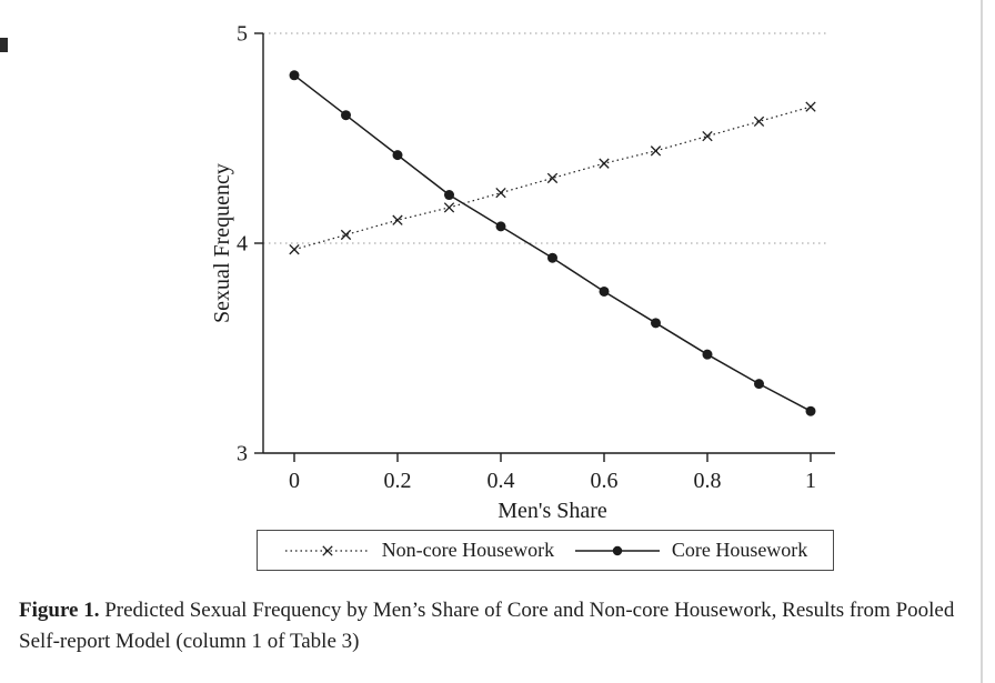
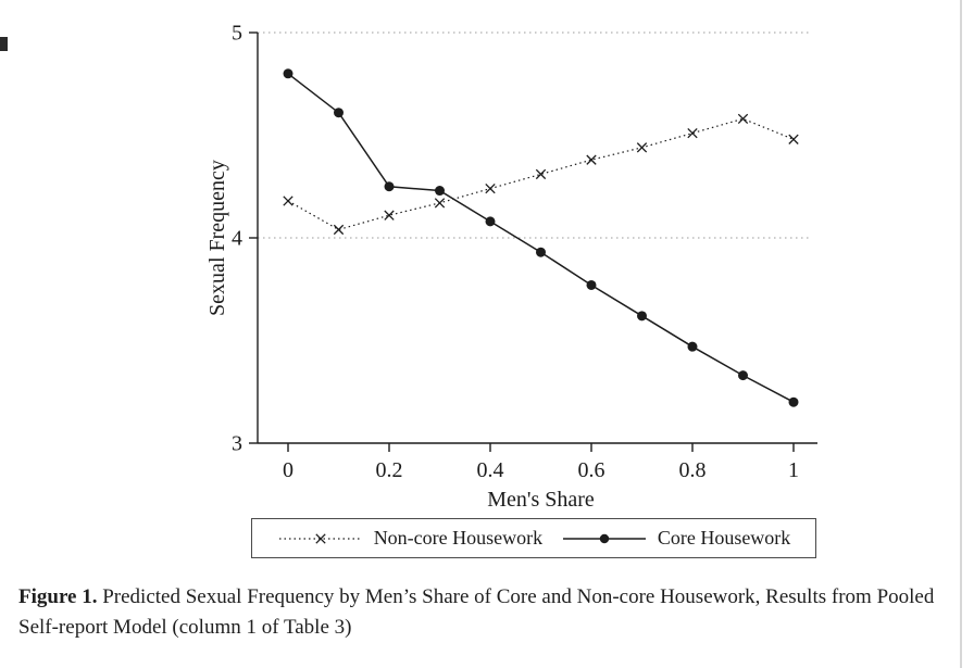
Non-core Housework/0: 3.97 -> 4.18
Core Housework/0.2: 4.42 -> 4.25
Non-core Housework/1: 4.65 -> 4.48
